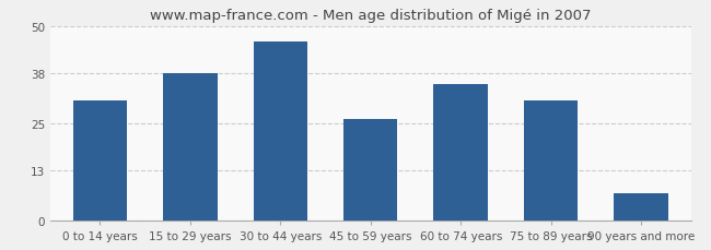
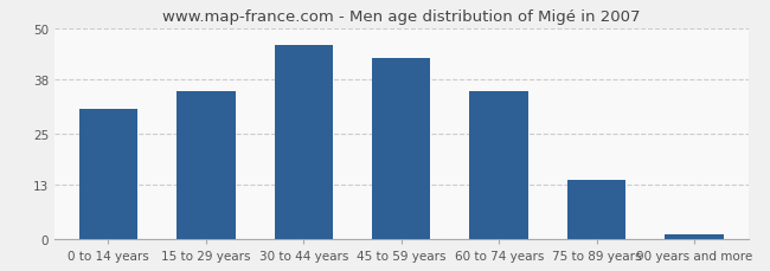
15 to 29 years: 38 -> 35
45 to 59 years: 26 -> 43
75 to 89 years: 31 -> 14
90 years and more: 7 -> 1
